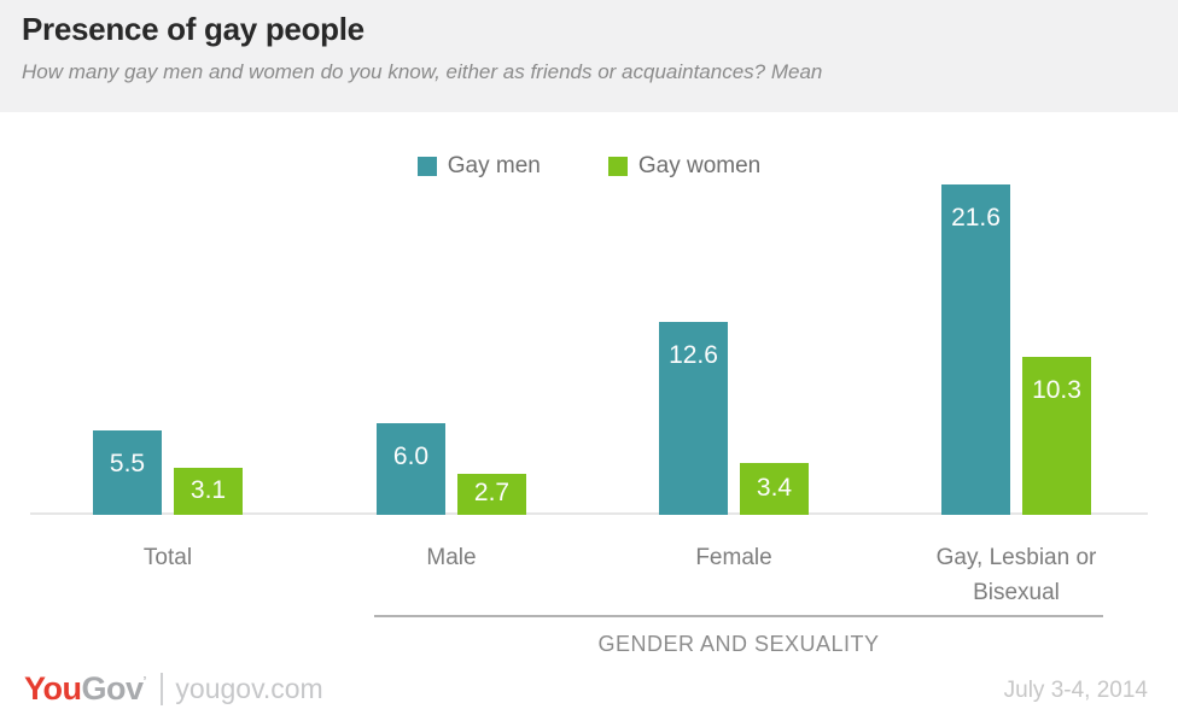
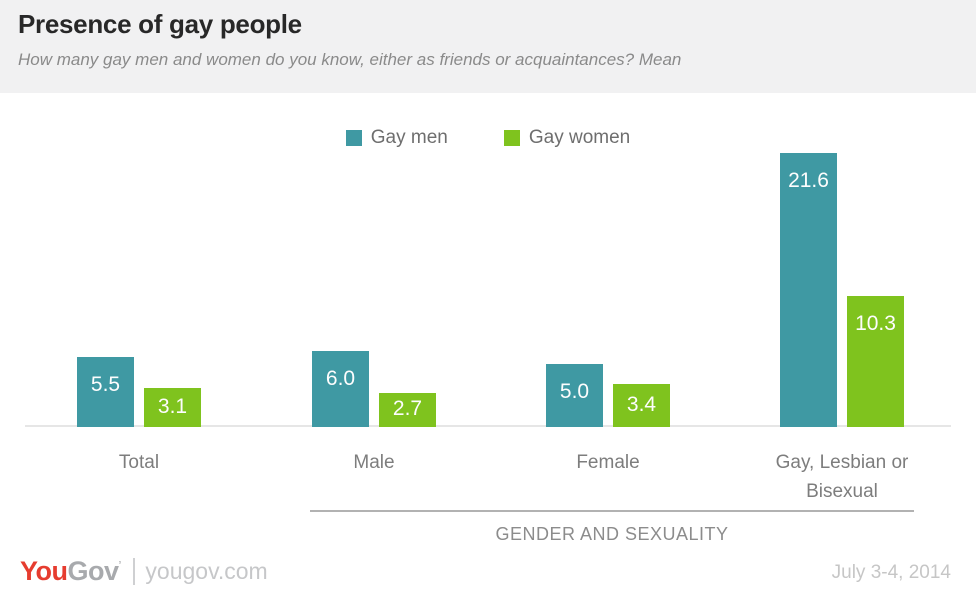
Gay men/Female: 12.6 -> 5.0
